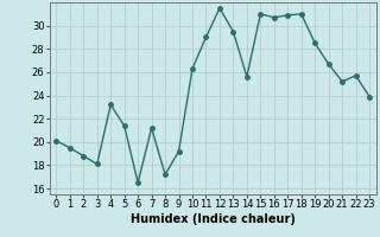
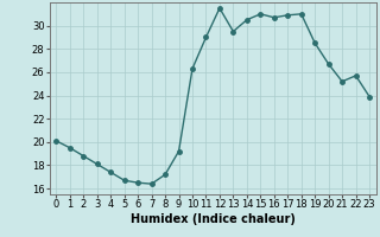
4: 23.2 -> 17.4
5: 21.4 -> 16.7
7: 21.2 -> 16.4
14: 25.6 -> 30.5
